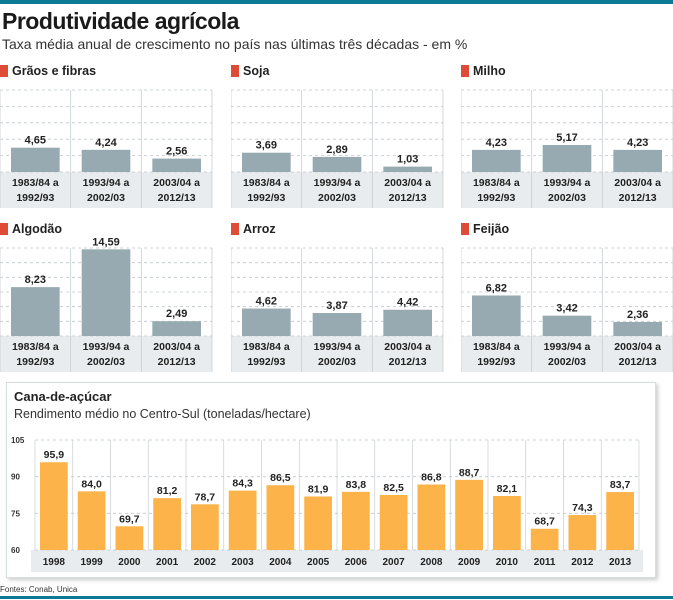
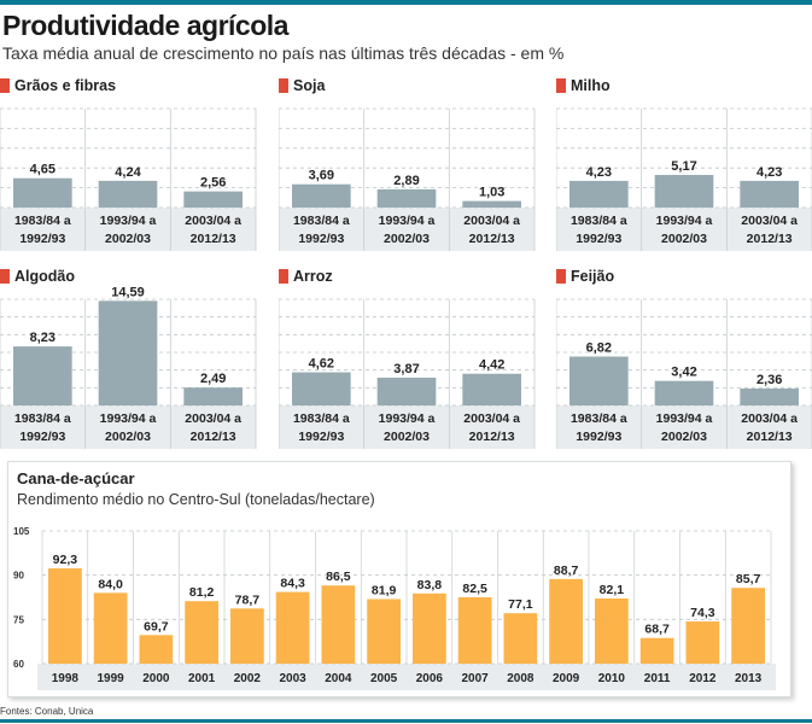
Cana-de-açúcar/1998: 95,9 -> 92,3
Cana-de-açúcar/2008: 86,8 -> 77,1
Cana-de-açúcar/2013: 83,7 -> 85,7
